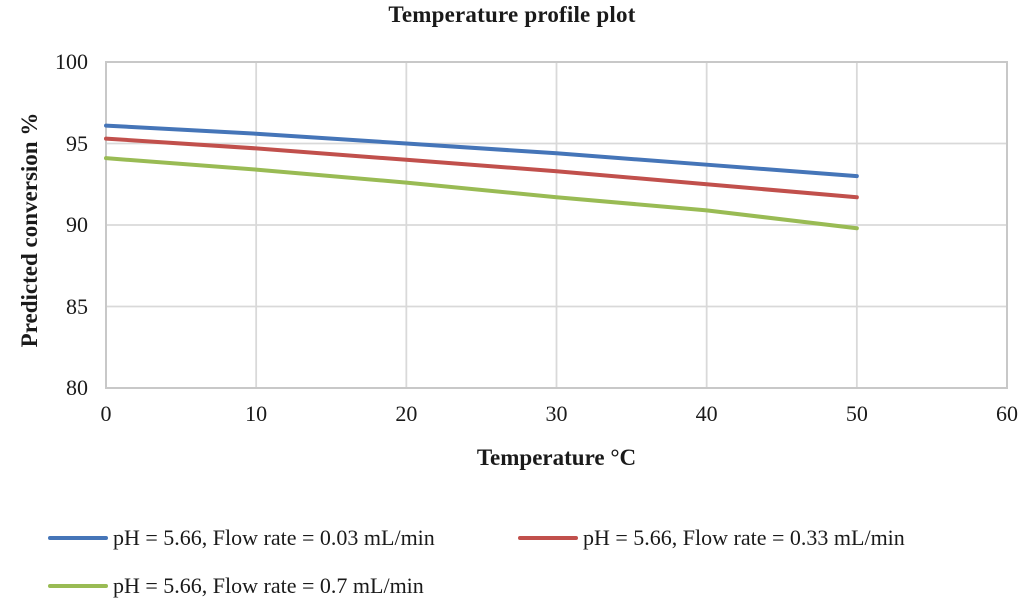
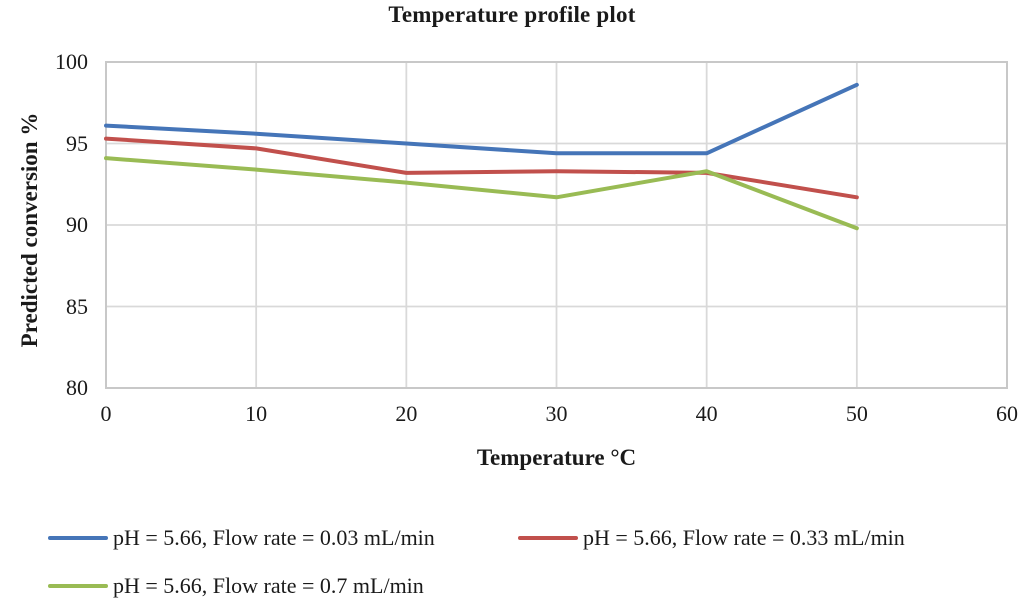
pH = 5.66, Flow rate = 0.33 mL/min/20: 94.0 -> 93.2
pH = 5.66, Flow rate = 0.03 mL/min/40: 93.7 -> 94.4
pH = 5.66, Flow rate = 0.33 mL/min/40: 92.5 -> 93.2
pH = 5.66, Flow rate = 0.7 mL/min/40: 90.9 -> 93.3
pH = 5.66, Flow rate = 0.03 mL/min/50: 93.0 -> 98.6
